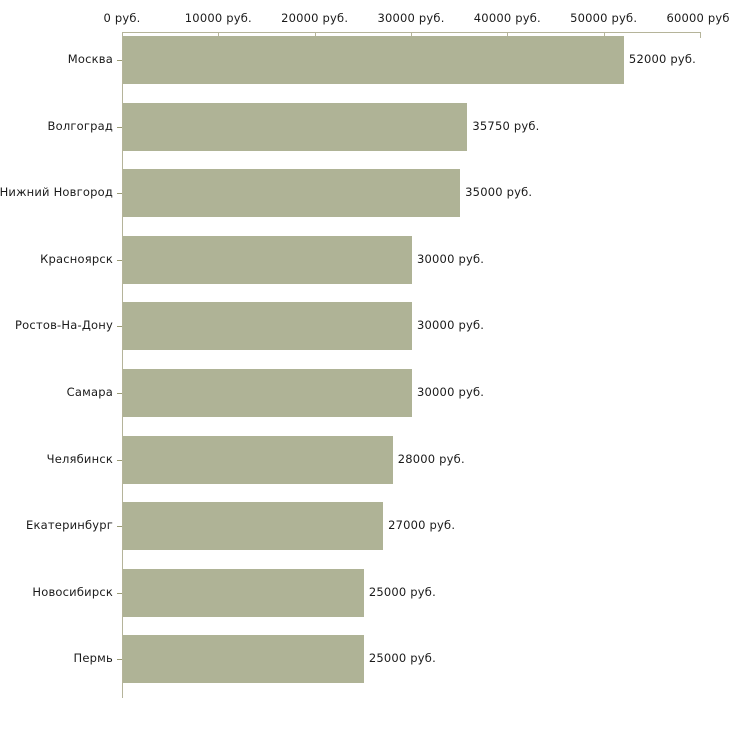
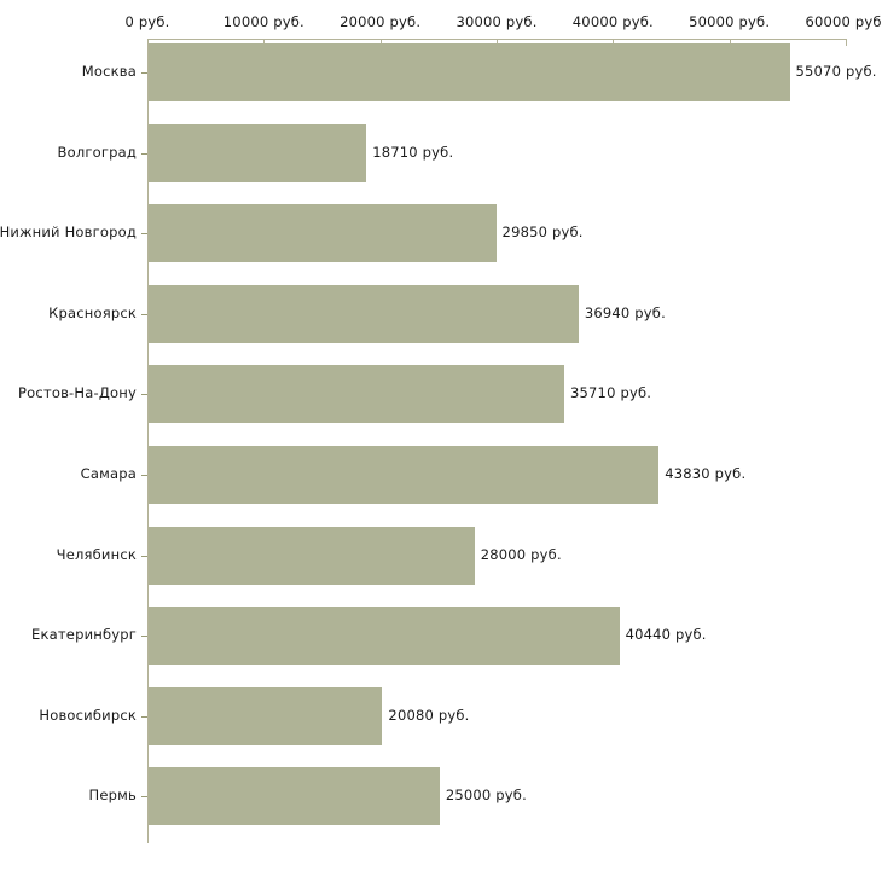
Москва: 52000 -> 55070
Волгоград: 35750 -> 18710
Нижний Новгород: 35000 -> 29850
Красноярск: 30000 -> 36940
Ростов-На-Дону: 30000 -> 35710
Самара: 30000 -> 43830
Екатеринбург: 27000 -> 40440
Новосибирск: 25000 -> 20080
